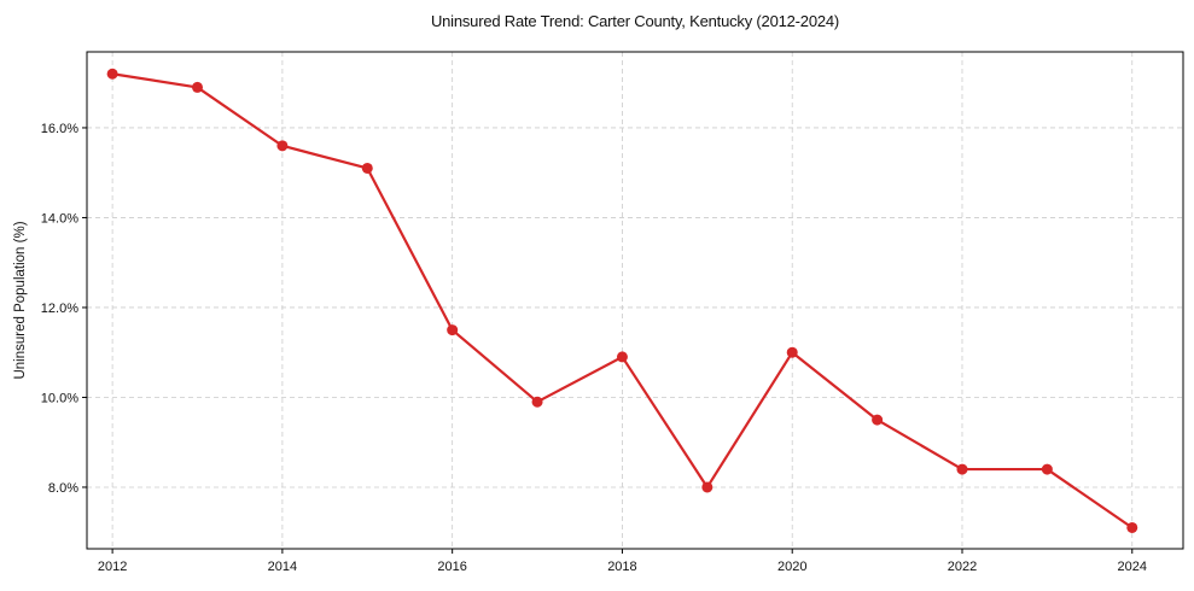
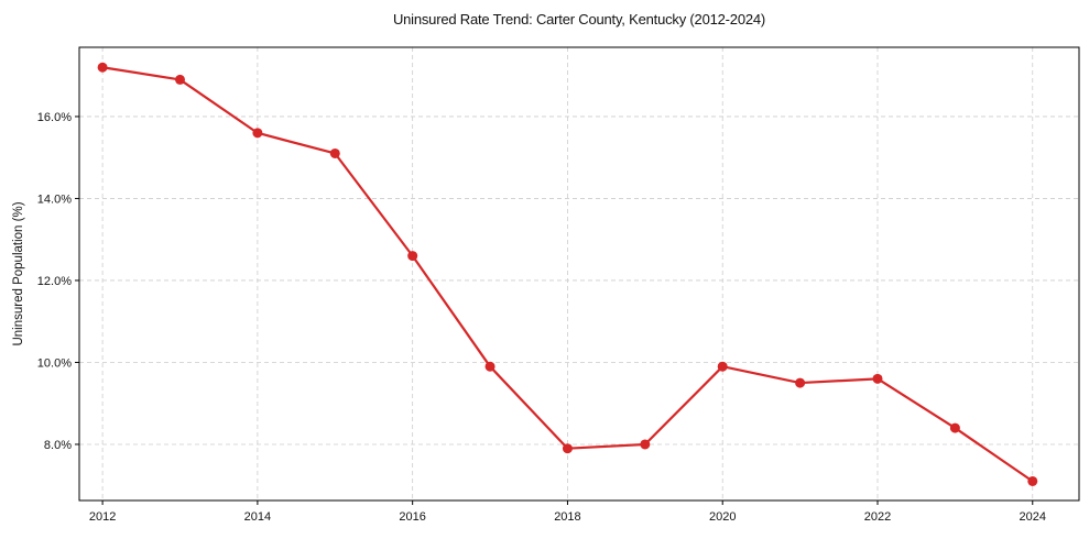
2016: 11.5% -> 12.6%
2018: 10.9% -> 7.9%
2020: 11.0% -> 9.9%
2022: 8.4% -> 9.6%
